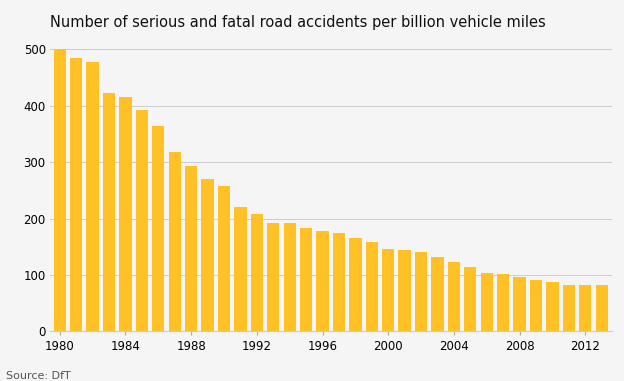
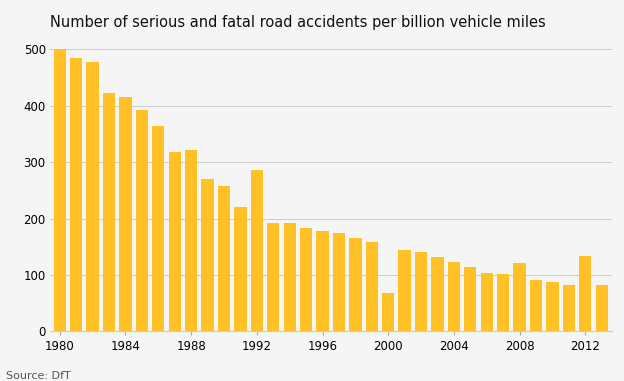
1988: 293 -> 322
1992: 209 -> 286
2000: 147 -> 68
2008: 97 -> 122
2012: 83 -> 134
